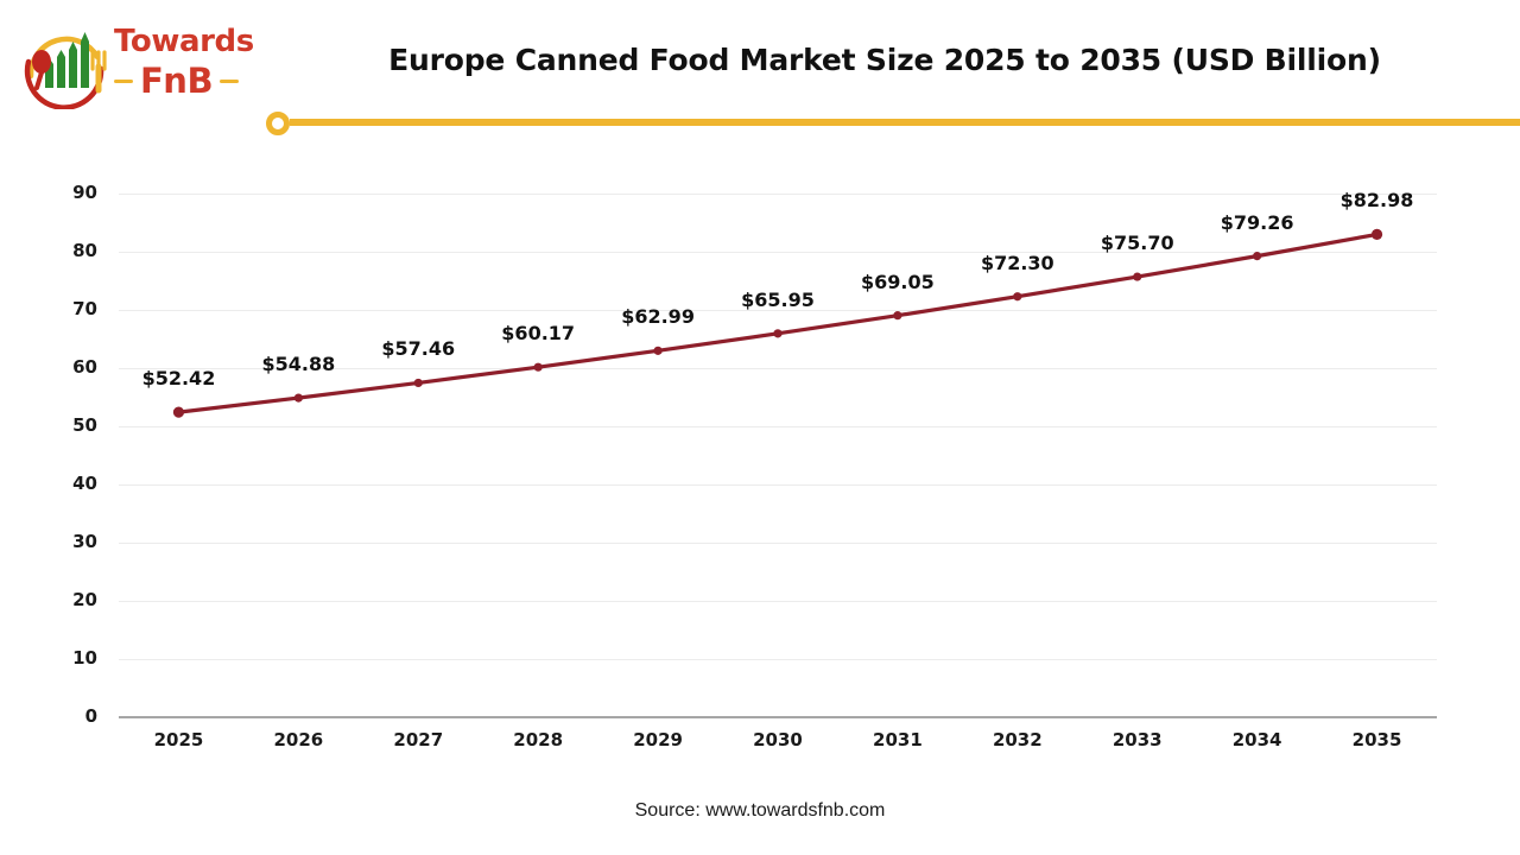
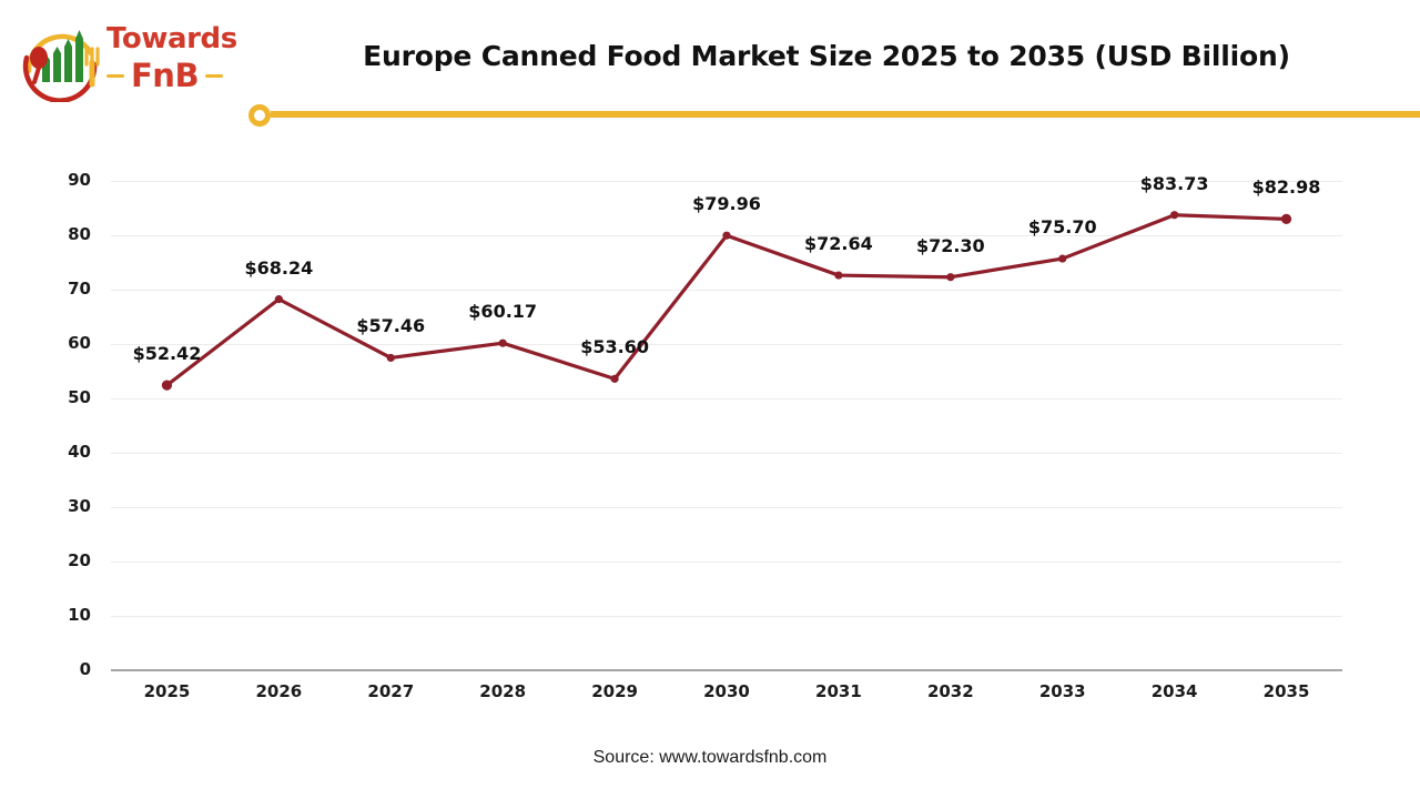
2026: $54.88 -> $68.24
2029: $62.99 -> $53.60
2030: $65.95 -> $79.96
2031: $69.05 -> $72.64
2034: $79.26 -> $83.73
